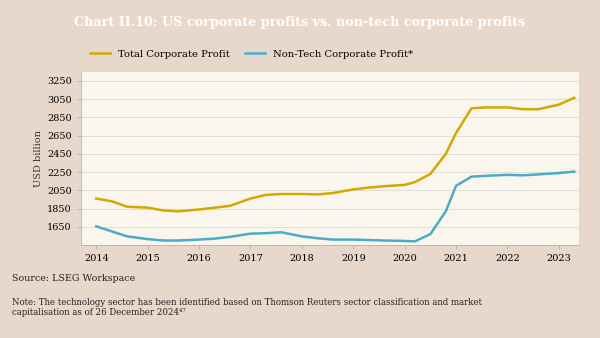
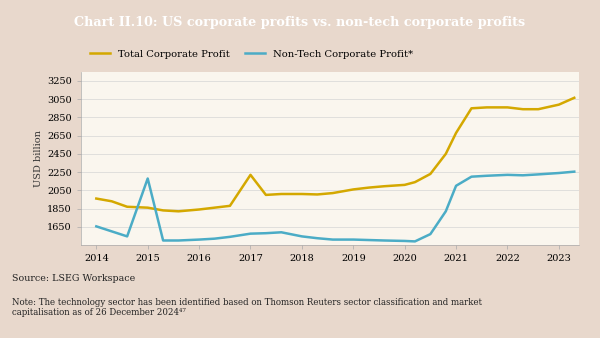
Non-Tech Corporate Profit*/2015: 1520 -> 2180
Total Corporate Profit/2017: 1960 -> 2220
